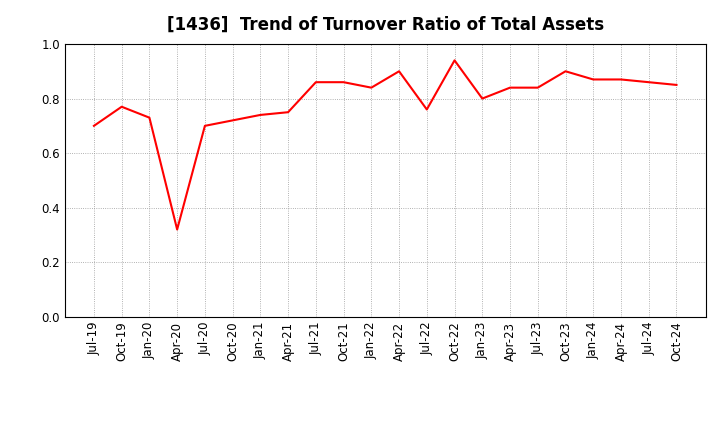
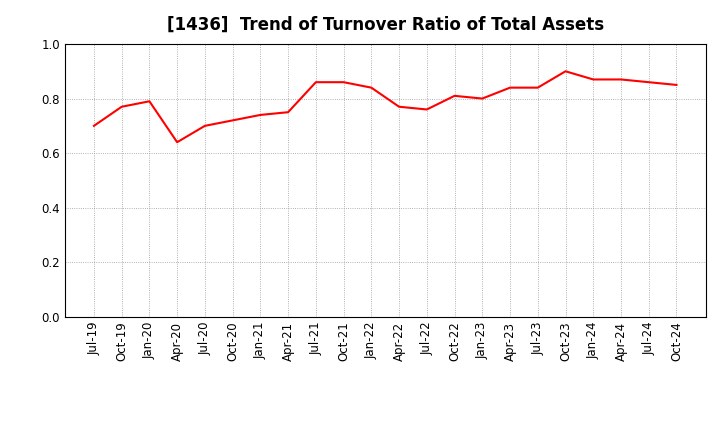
Jan-20: 0.73 -> 0.79
Apr-20: 0.32 -> 0.64
Apr-22: 0.90 -> 0.77
Oct-22: 0.94 -> 0.81
